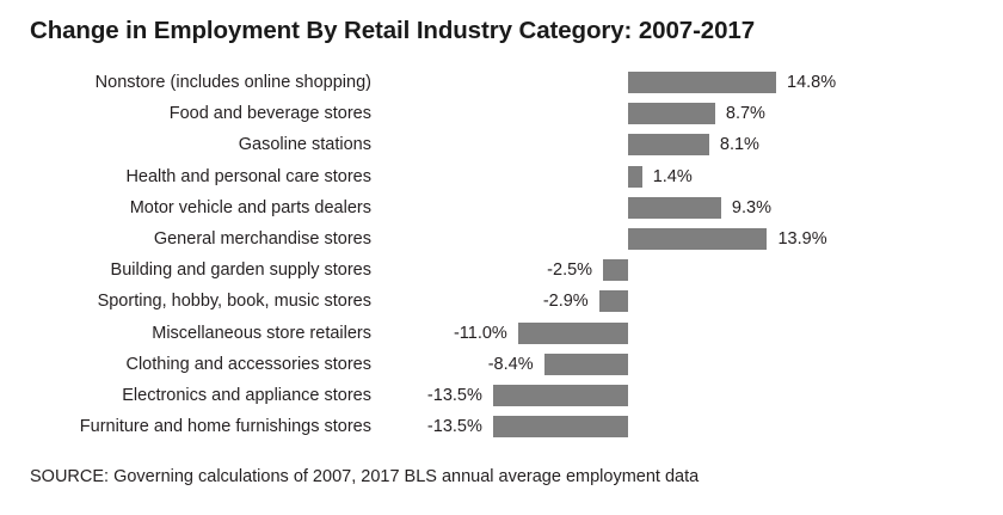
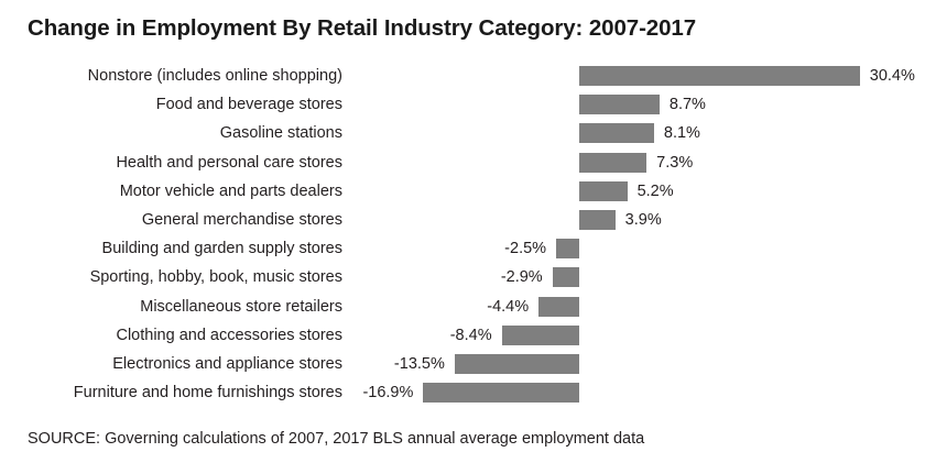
Nonstore (includes online shopping): 14.8% -> 30.4%
Health and personal care stores: 1.4% -> 7.3%
Motor vehicle and parts dealers: 9.3% -> 5.2%
General merchandise stores: 13.9% -> 3.9%
Miscellaneous store retailers: -11.0% -> -4.4%
Furniture and home furnishings stores: -13.5% -> -16.9%
